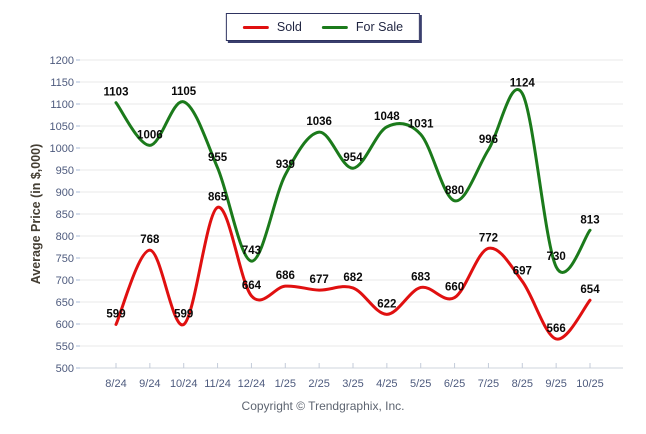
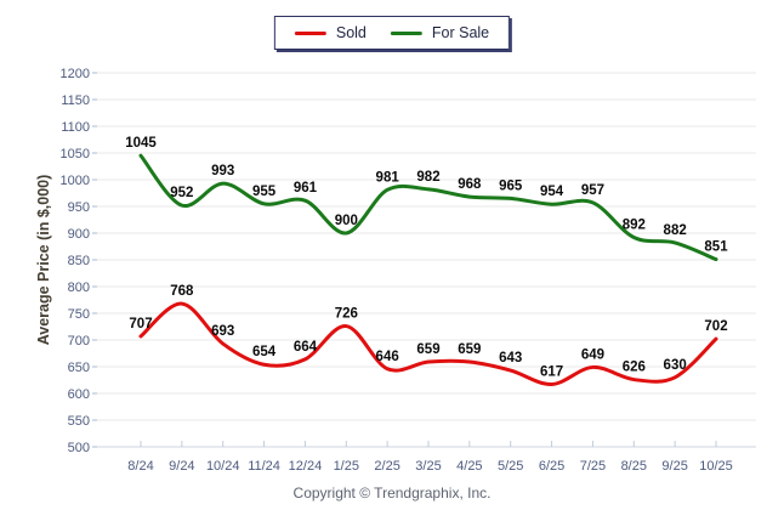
Sold/8/24: 599 -> 707
For Sale/8/24: 1103 -> 1045
For Sale/9/24: 1006 -> 952
Sold/10/24: 599 -> 693
For Sale/10/24: 1105 -> 993
Sold/11/24: 865 -> 654
For Sale/12/24: 743 -> 961
Sold/1/25: 686 -> 726
For Sale/1/25: 939 -> 900
Sold/2/25: 677 -> 646
For Sale/2/25: 1036 -> 981
Sold/3/25: 682 -> 659
For Sale/3/25: 954 -> 982
Sold/4/25: 622 -> 659
For Sale/4/25: 1048 -> 968
Sold/5/25: 683 -> 643
For Sale/5/25: 1031 -> 965
Sold/6/25: 660 -> 617
For Sale/6/25: 880 -> 954
Sold/7/25: 772 -> 649
For Sale/7/25: 996 -> 957
Sold/8/25: 697 -> 626
For Sale/8/25: 1124 -> 892
Sold/9/25: 566 -> 630
For Sale/9/25: 730 -> 882
Sold/10/25: 654 -> 702
For Sale/10/25: 813 -> 851
